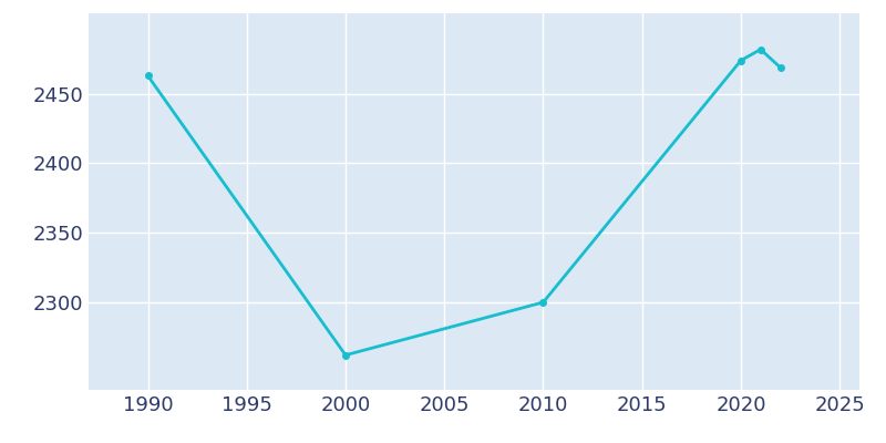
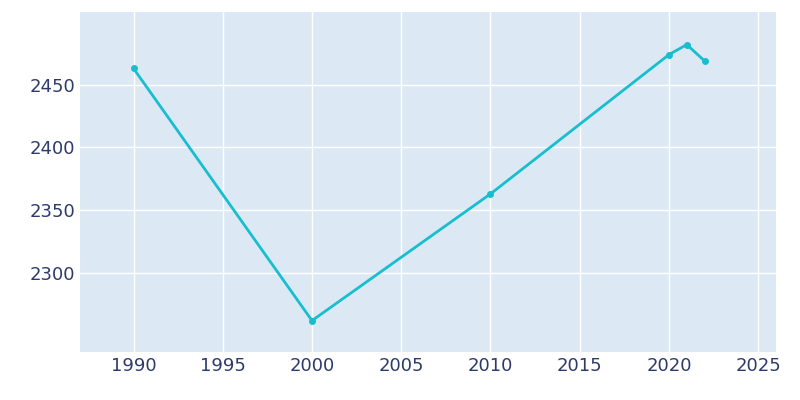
2010: 2300 -> 2363
